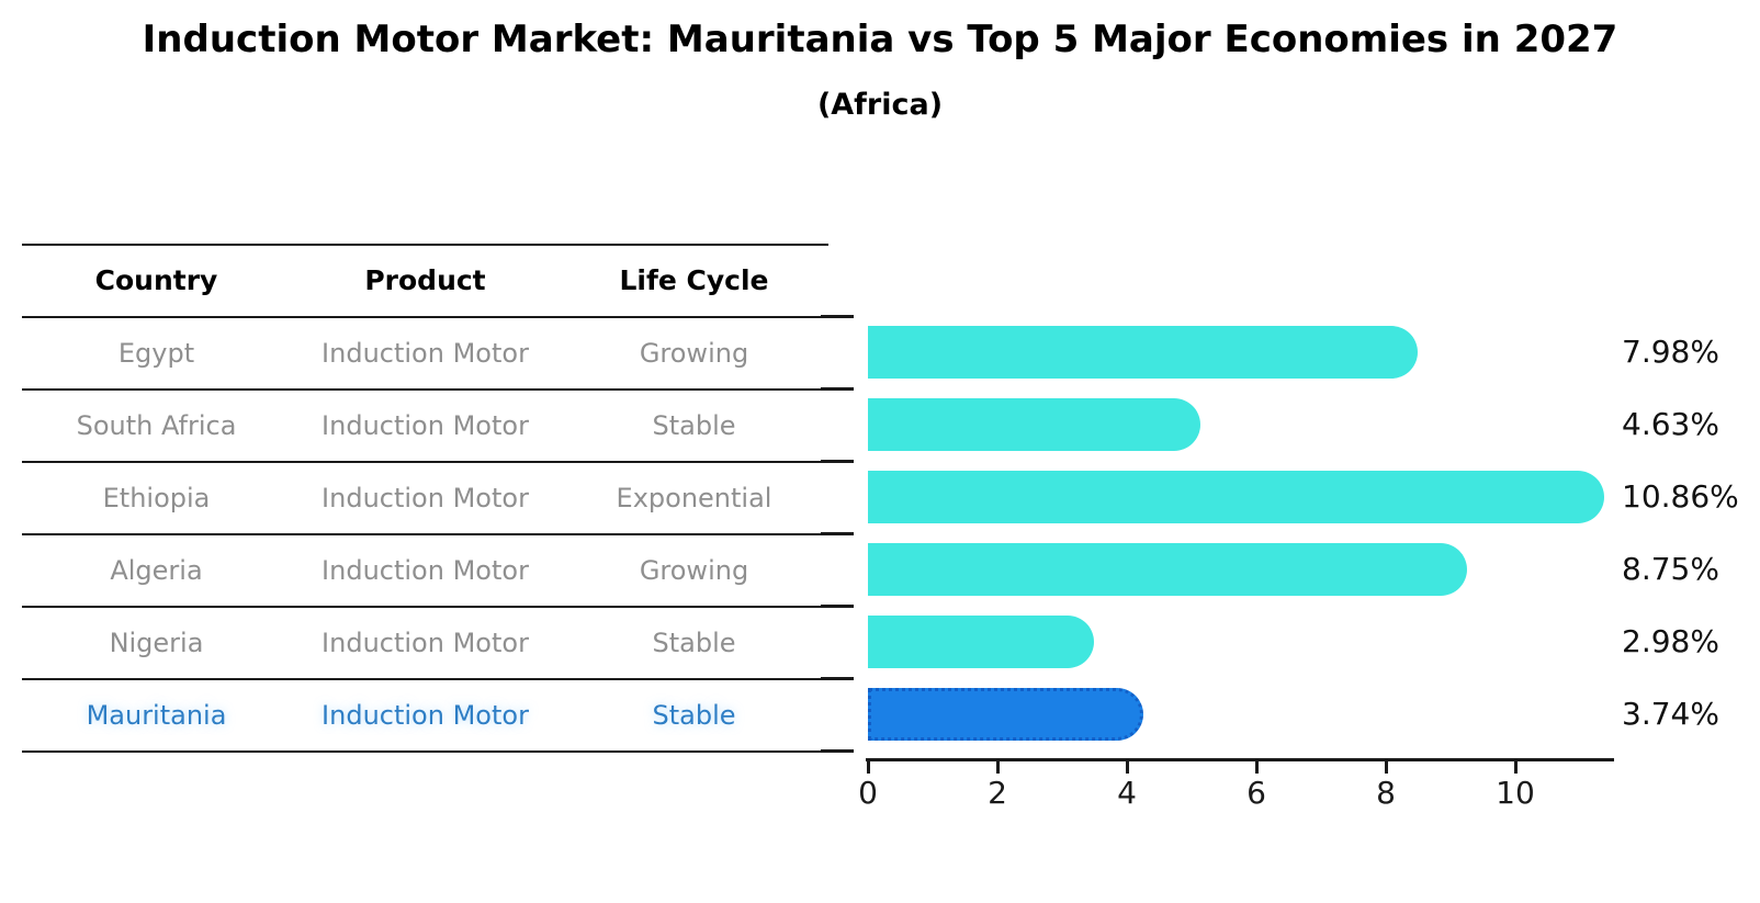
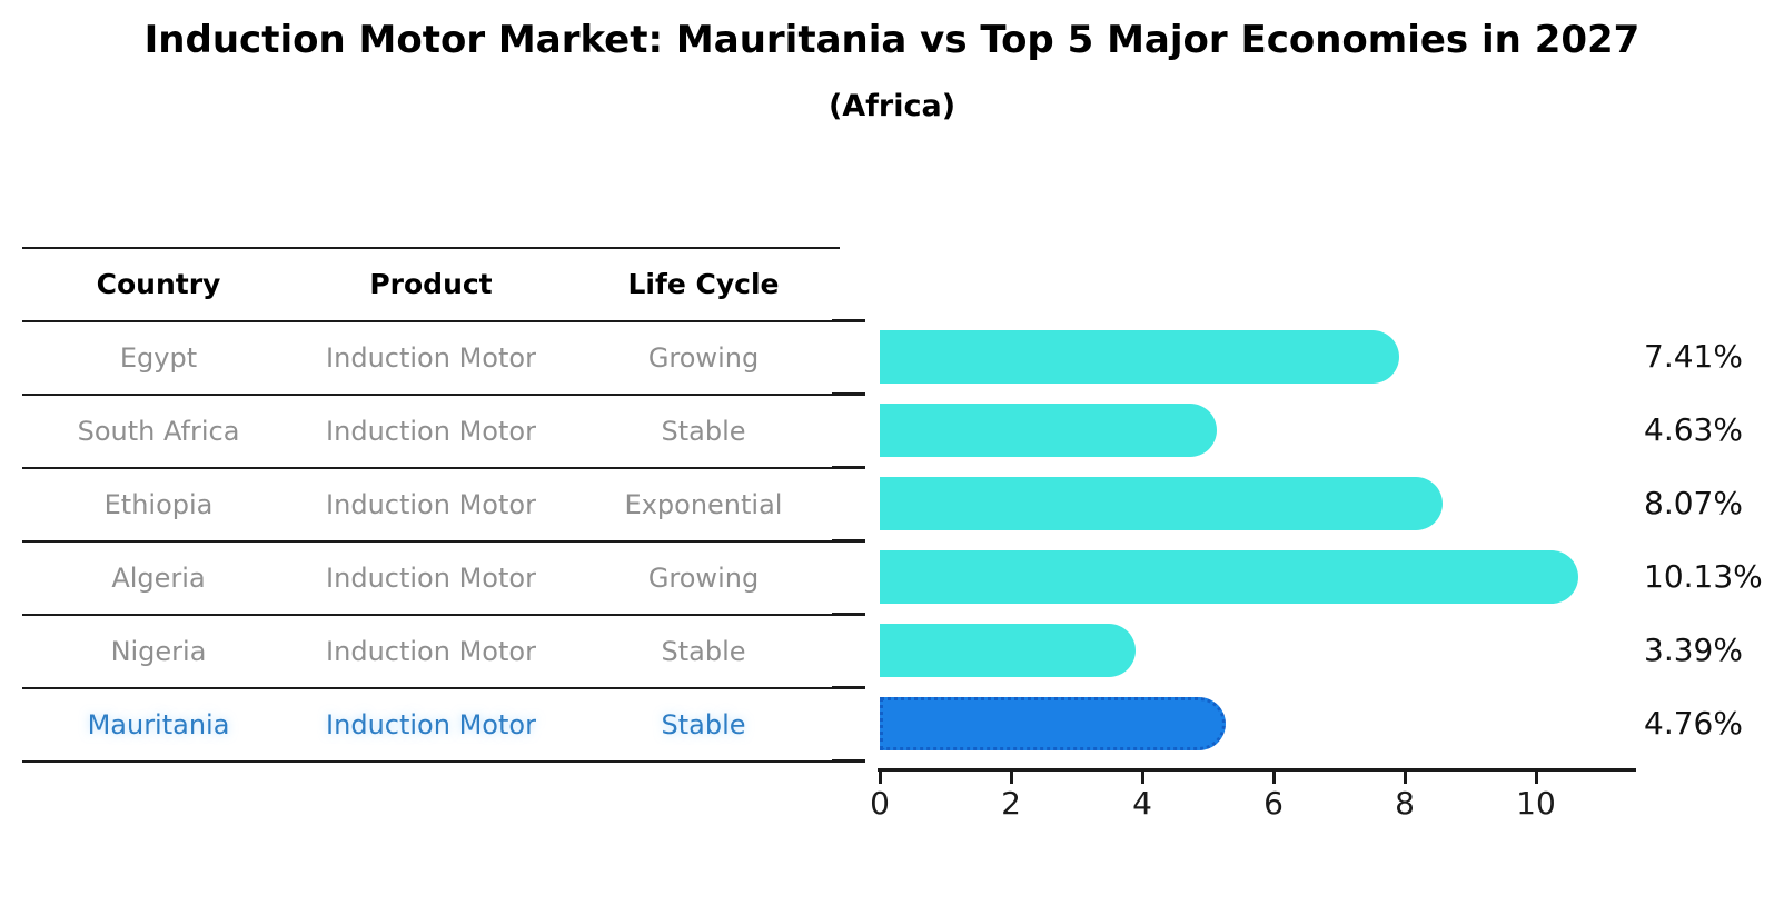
Egypt: 7.98% -> 7.41%
Ethiopia: 10.86% -> 8.07%
Algeria: 8.75% -> 10.13%
Nigeria: 2.98% -> 3.39%
Mauritania: 3.74% -> 4.76%
